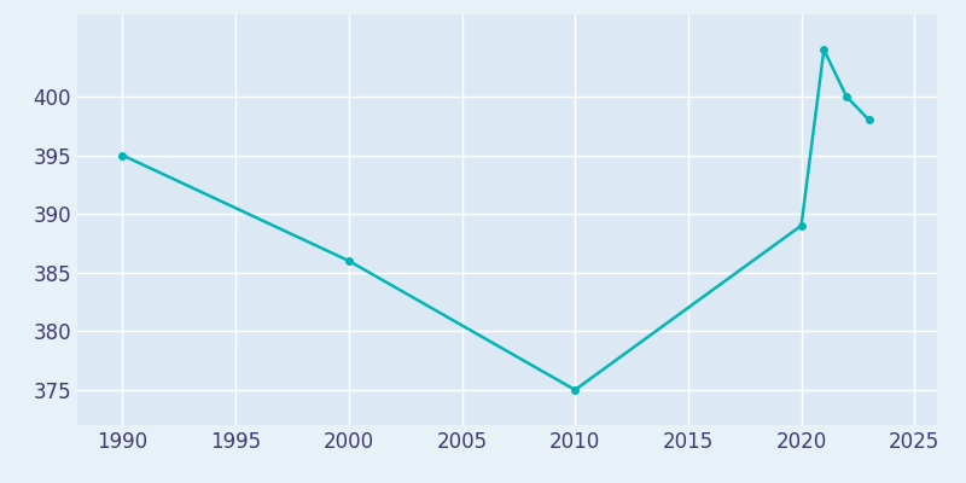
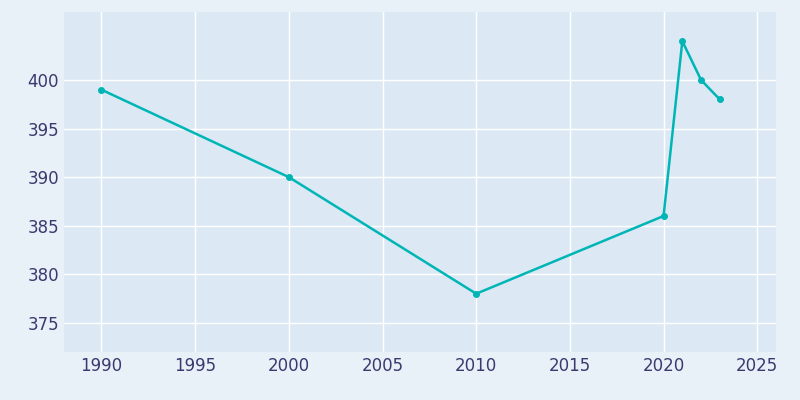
1990: 395 -> 399
2000: 386 -> 390
2010: 375 -> 378
2020: 389 -> 386
